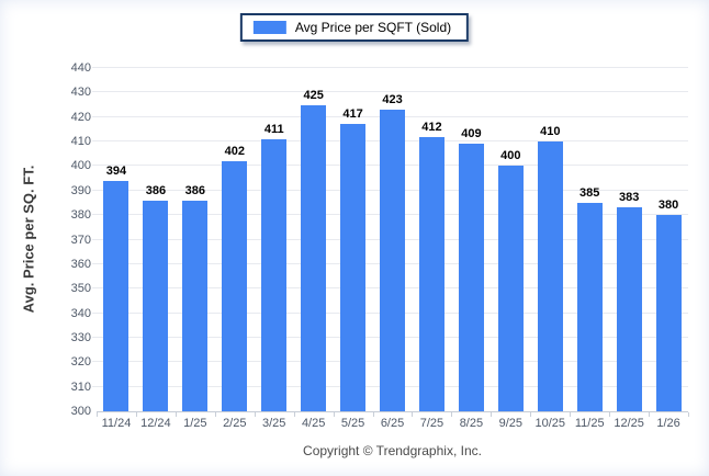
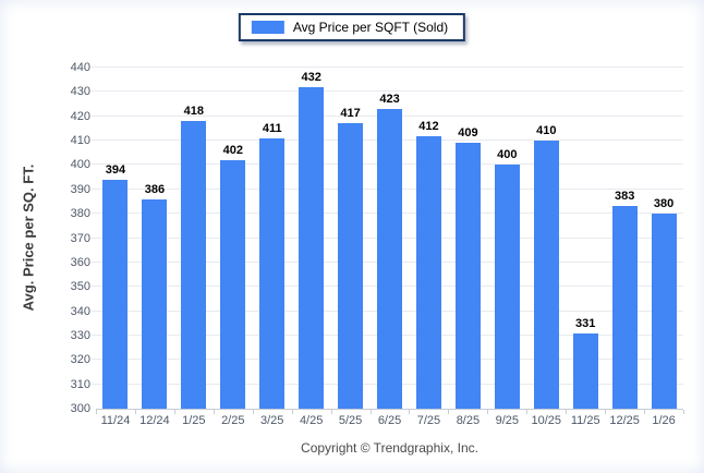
1/25: 386 -> 418
4/25: 425 -> 432
11/25: 385 -> 331
